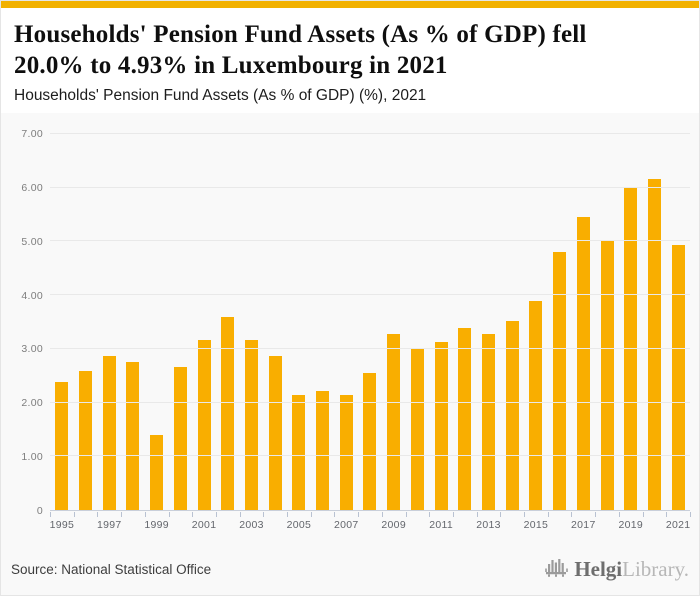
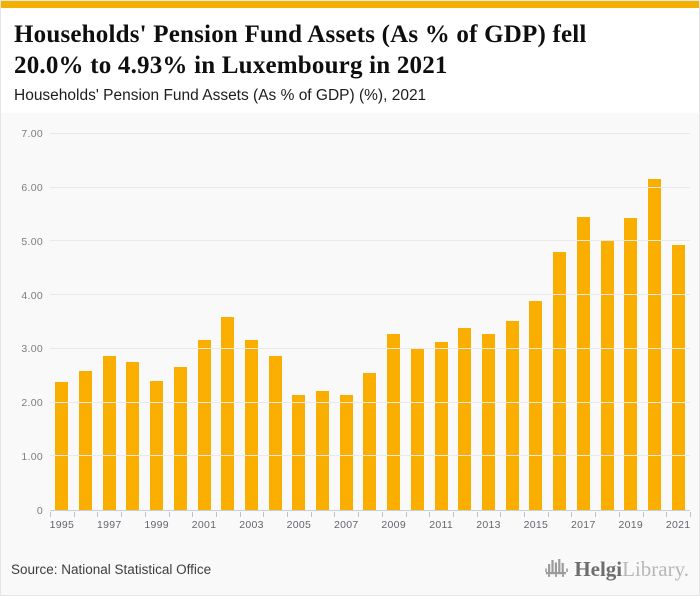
1999: 1.4 -> 2.4
2019: 6.0 -> 5.4
